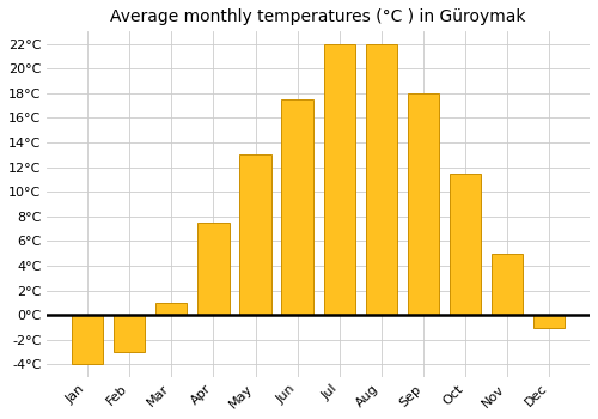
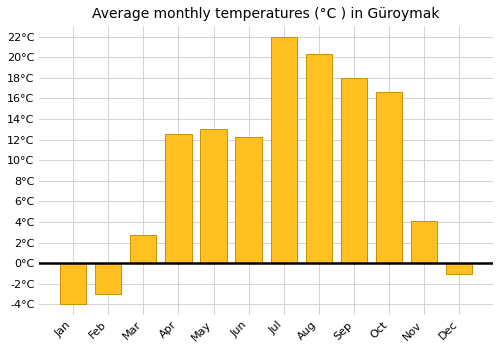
Mar: 1.0°C -> 2.7°C
Apr: 7.5°C -> 12.5°C
Jun: 17.5°C -> 12.3°C
Aug: 22.0°C -> 20.3°C
Oct: 11.5°C -> 16.6°C
Nov: 5.0°C -> 4.1°C
